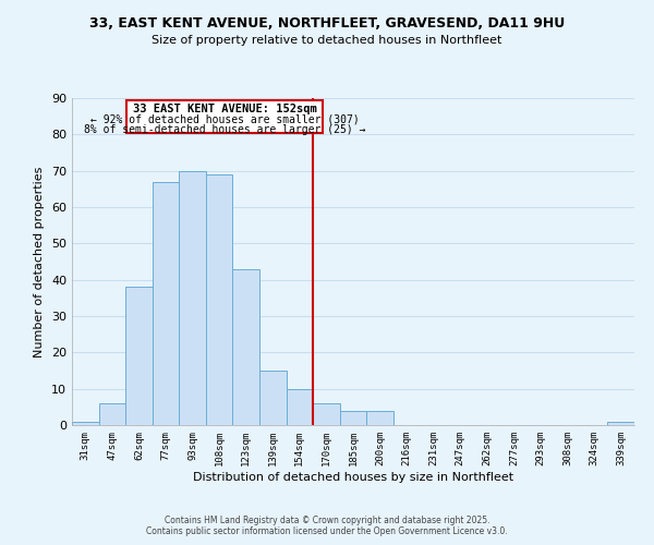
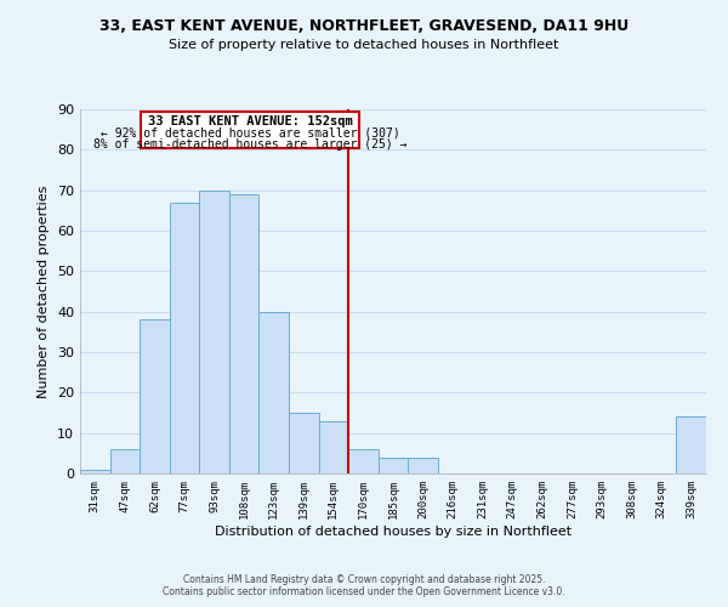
123sqm: 43 -> 40
154sqm: 10 -> 13
339sqm: 1 -> 14
